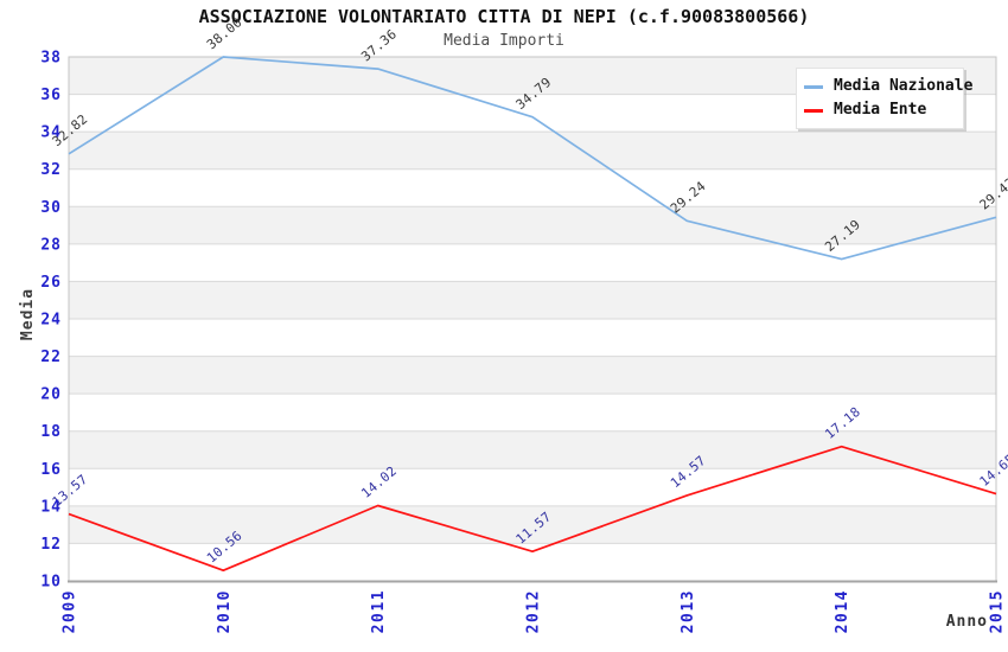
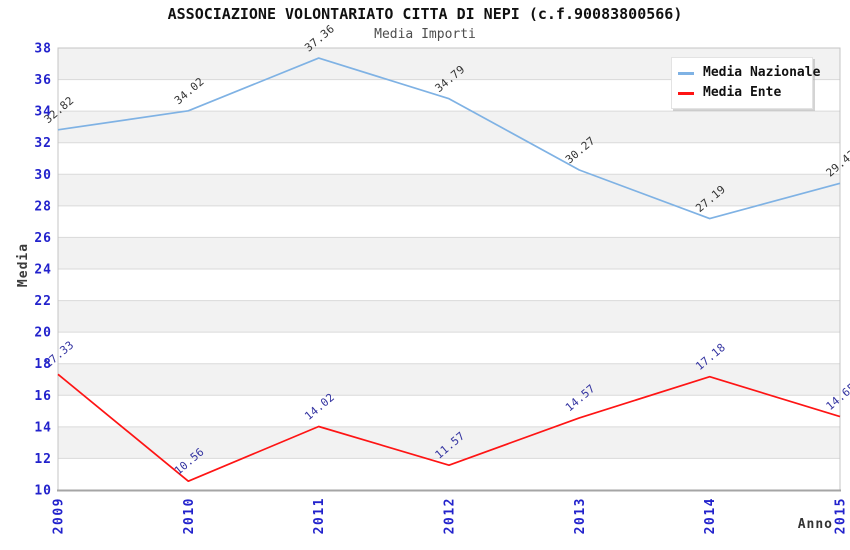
Media Ente/2009: 13.57 -> 17.33
Media Nazionale/2010: 38.00 -> 34.02
Media Nazionale/2013: 29.24 -> 30.27
